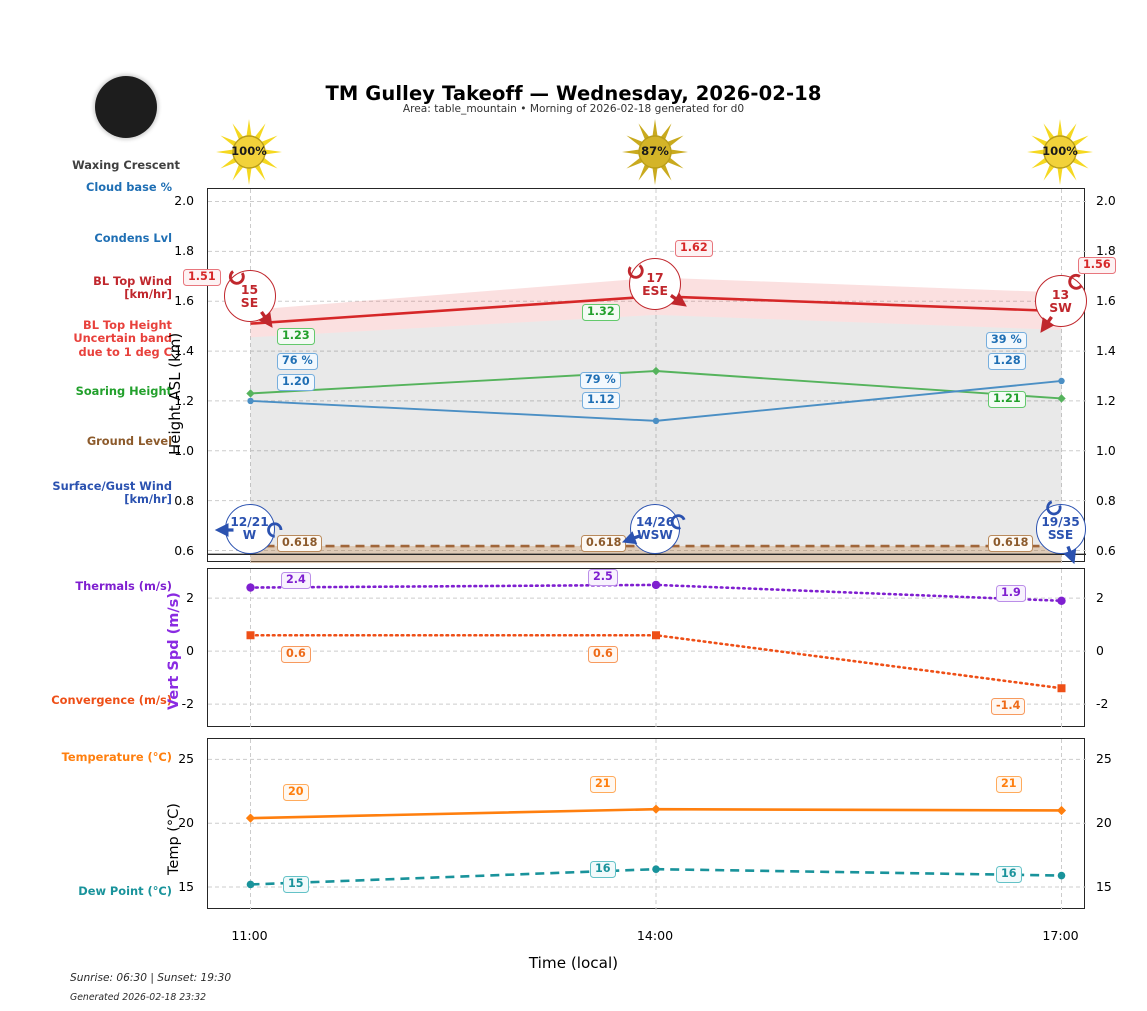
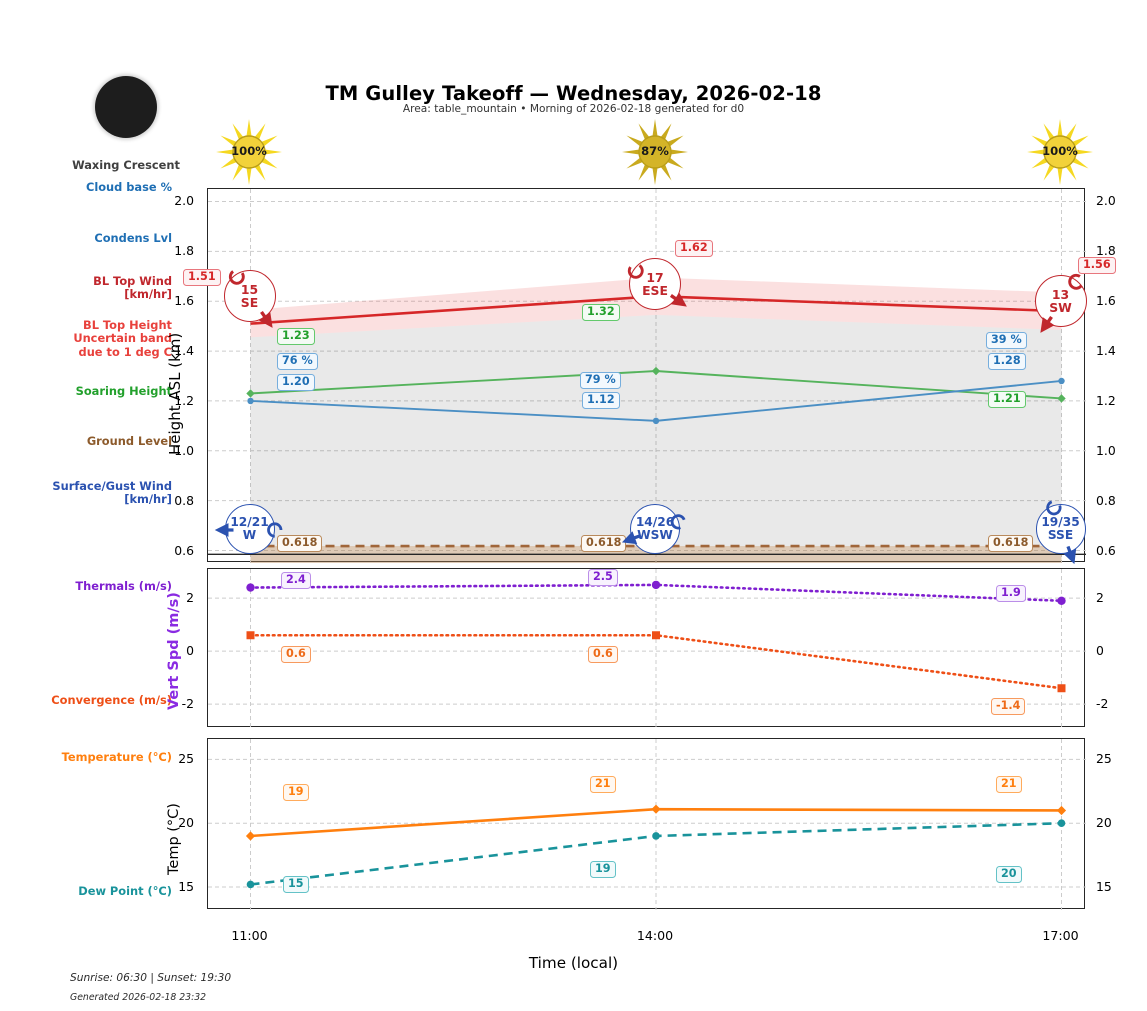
Temp (°C)/Temperature (°C)/11:00: 20 -> 19
Temp (°C)/Dew Point (°C)/14:00: 16 -> 19
Temp (°C)/Dew Point (°C)/17:00: 16 -> 20
